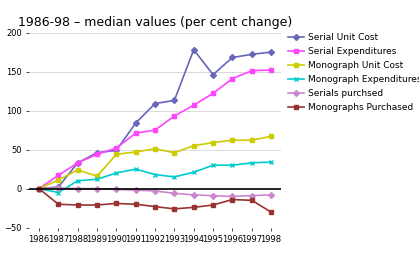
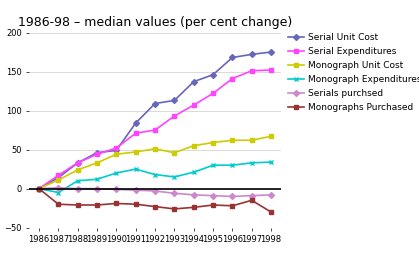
Serial Unit Cost/1987: 2 -> 14
Monograph Unit Cost/1989: 16 -> 33
Serial Unit Cost/1994: 178 -> 137
Monographs Purchased/1996: -14 -> -22
